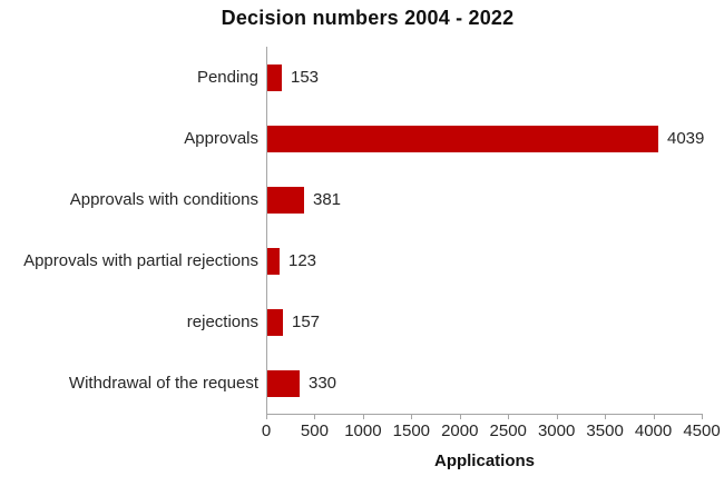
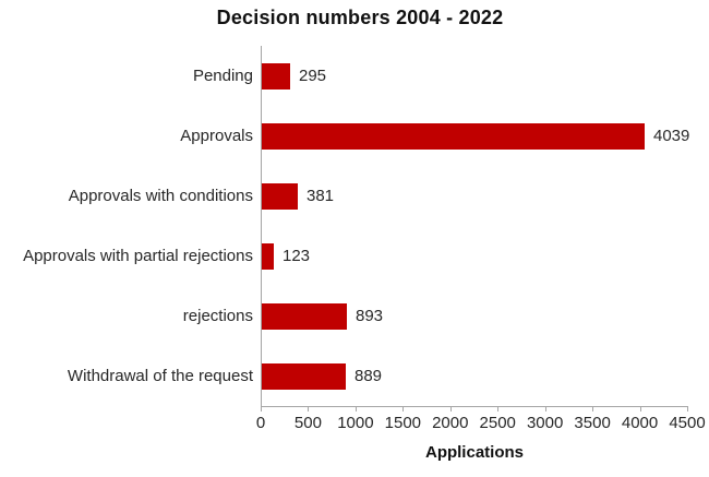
Pending: 153 -> 295
rejections: 157 -> 893
Withdrawal of the request: 330 -> 889
